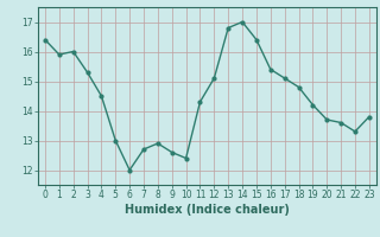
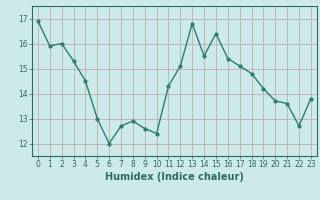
0: 16.4 -> 16.9
14: 17.0 -> 15.5
22: 13.3 -> 12.7
